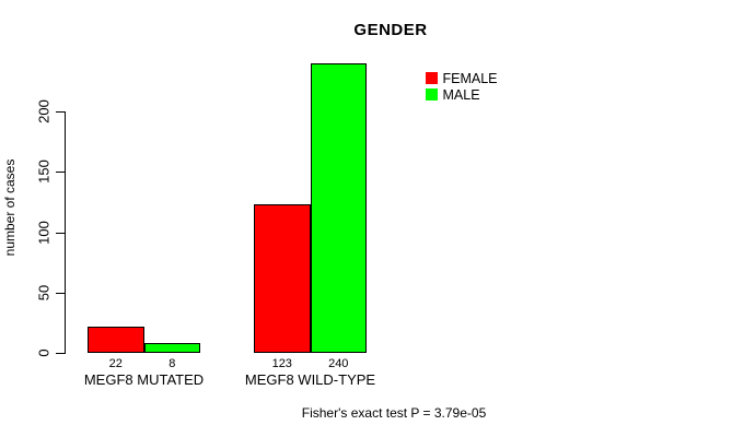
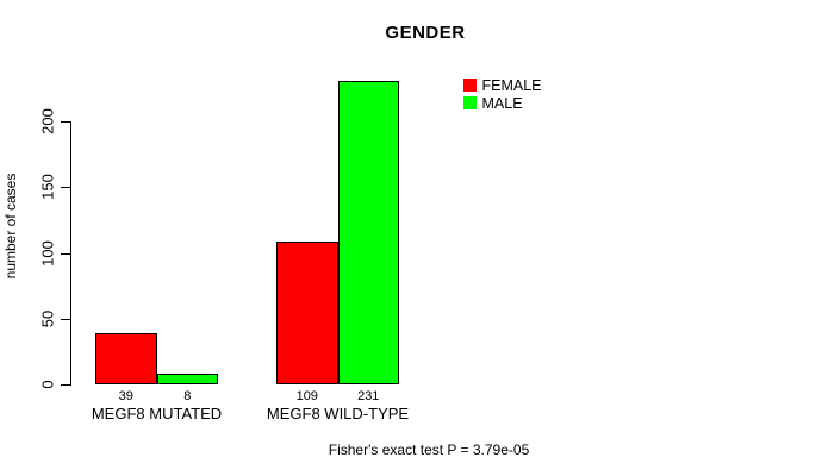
FEMALE/MEGF8 MUTATED: 22 -> 39
FEMALE/MEGF8 WILD-TYPE: 123 -> 109
MALE/MEGF8 WILD-TYPE: 240 -> 231
